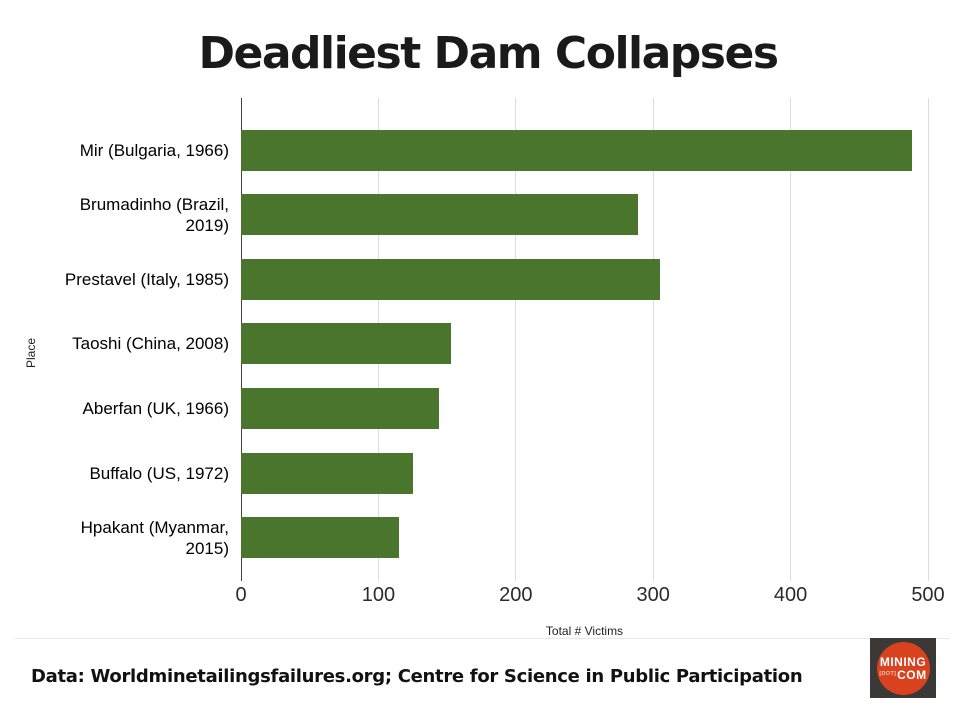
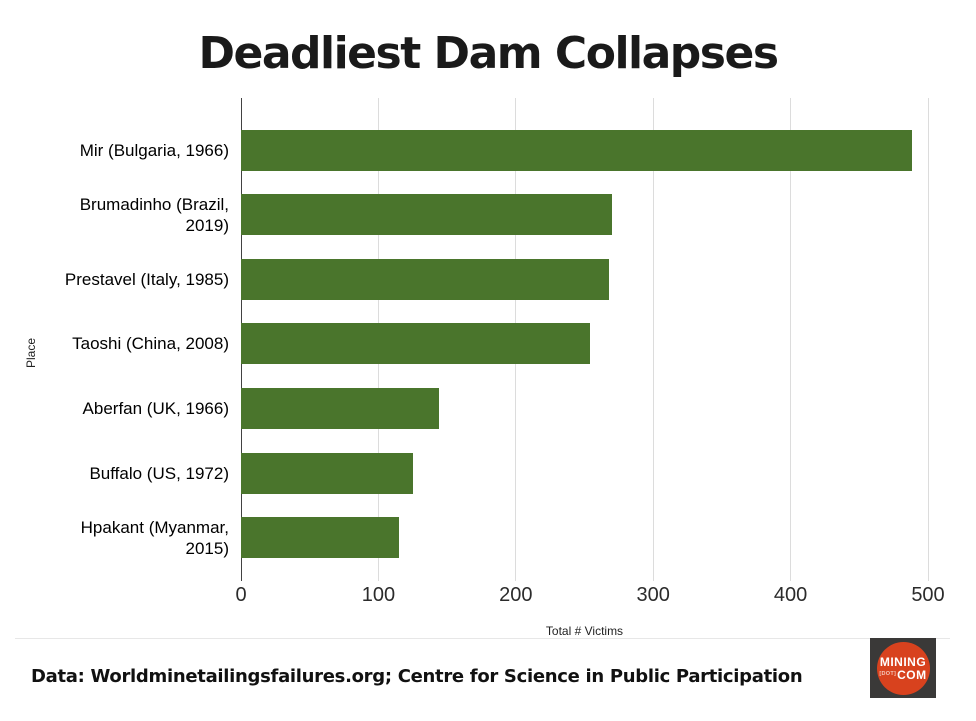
Brumadinho (Brazil, 2019): 289 -> 270
Prestavel (Italy, 1985): 305 -> 268
Taoshi (China, 2008): 153 -> 254
